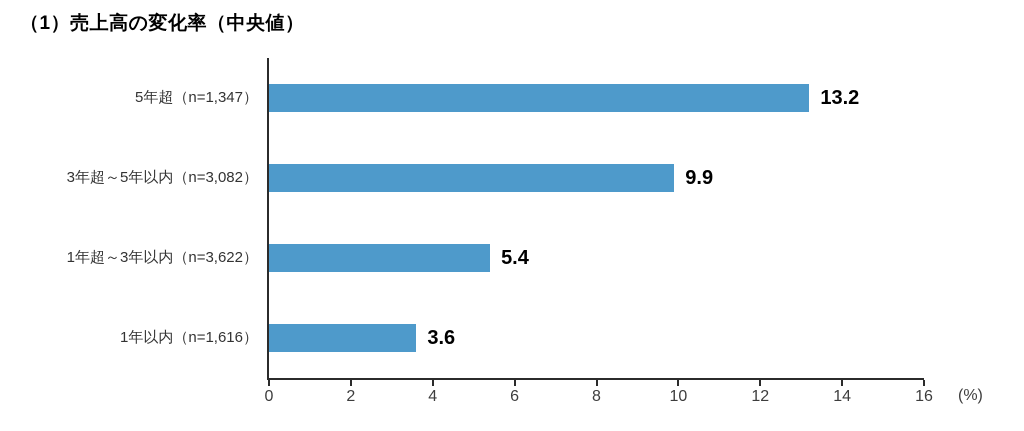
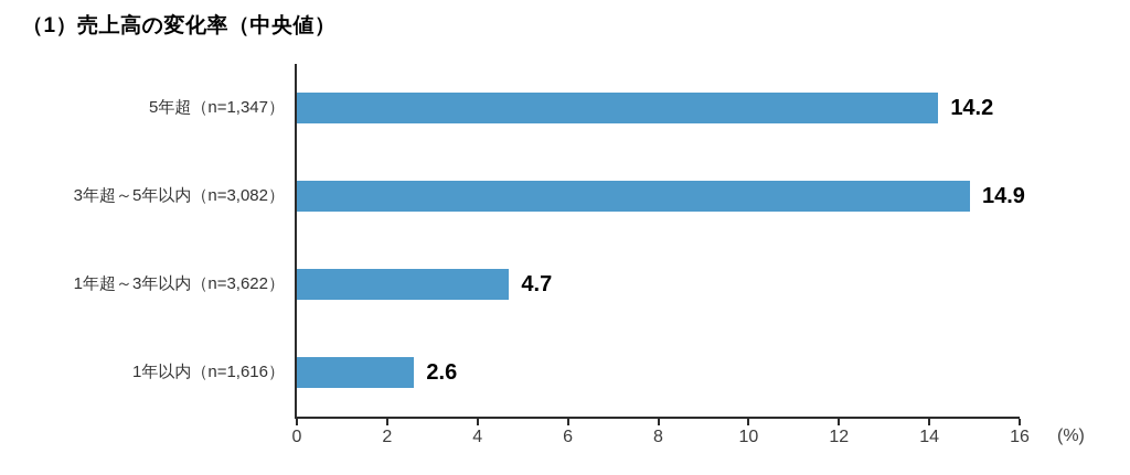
5年超（n=1,347）: 13.2 -> 14.2
3年超～5年以内（n=3,082）: 9.9 -> 14.9
1年超～3年以内（n=3,622）: 5.4 -> 4.7
1年以内（n=1,616）: 3.6 -> 2.6
